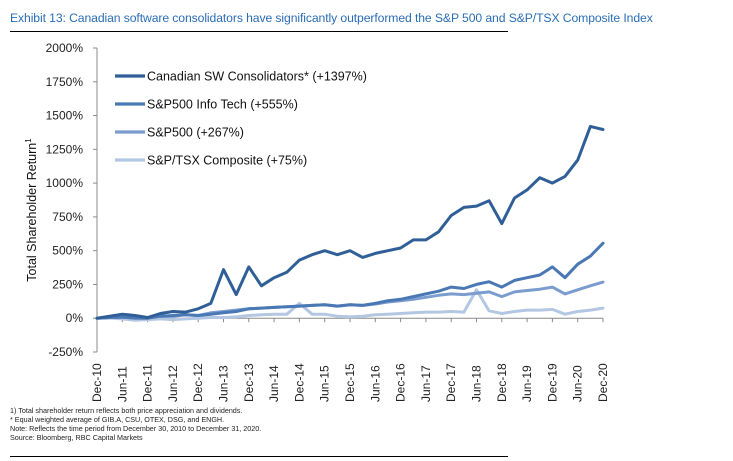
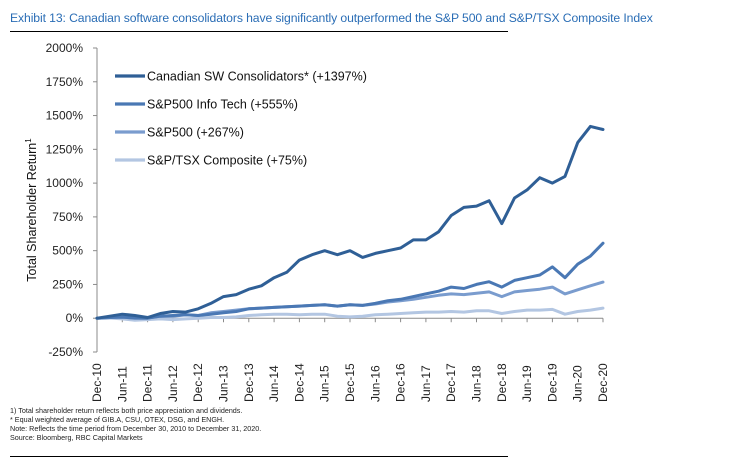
Canadian SW Consolidators* (+1397%)/Jun-13: 360% -> 160%
Canadian SW Consolidators* (+1397%)/Dec-13: 380% -> 220%
S&P/TSX Composite (+75%)/Dec-14: 110% -> 20%
S&P/TSX Composite (+75%)/Jun-18: 210% -> 60%
Canadian SW Consolidators* (+1397%)/Jun-20: 1170% -> 1300%
